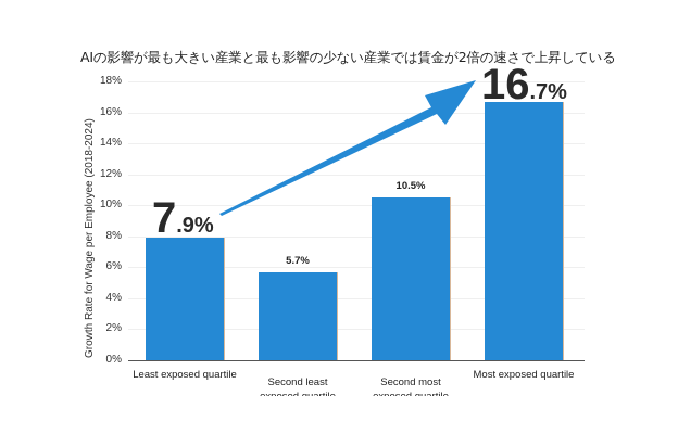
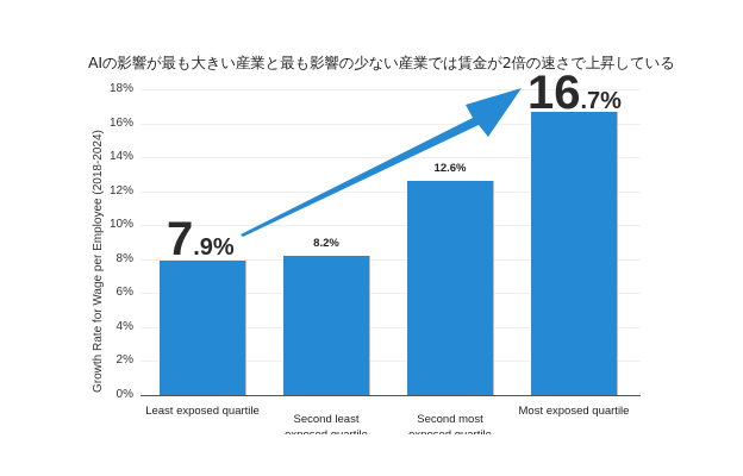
Second least exposed quartile: 5.7% -> 8.2%
Second most exposed quartile: 10.5% -> 12.6%
